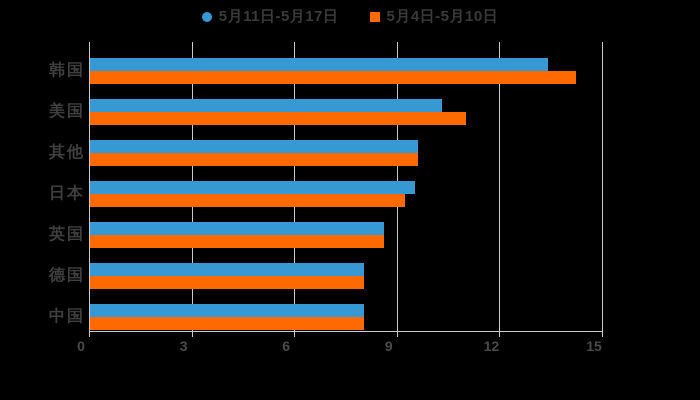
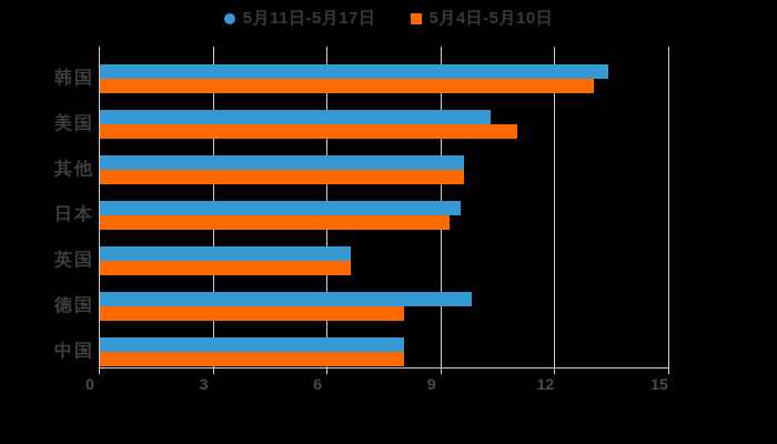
5月4日-5月10日/韩国: 14.2 -> 13.0
5月11日-5月17日/英国: 8.6 -> 6.6
5月4日-5月10日/英国: 8.6 -> 6.6
5月11日-5月17日/德国: 8.0 -> 9.8
